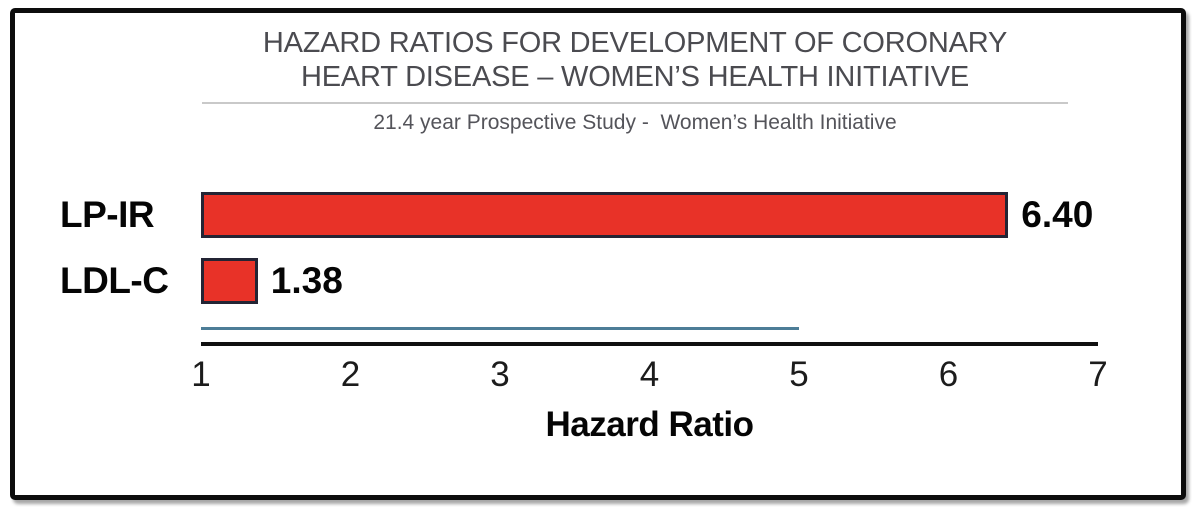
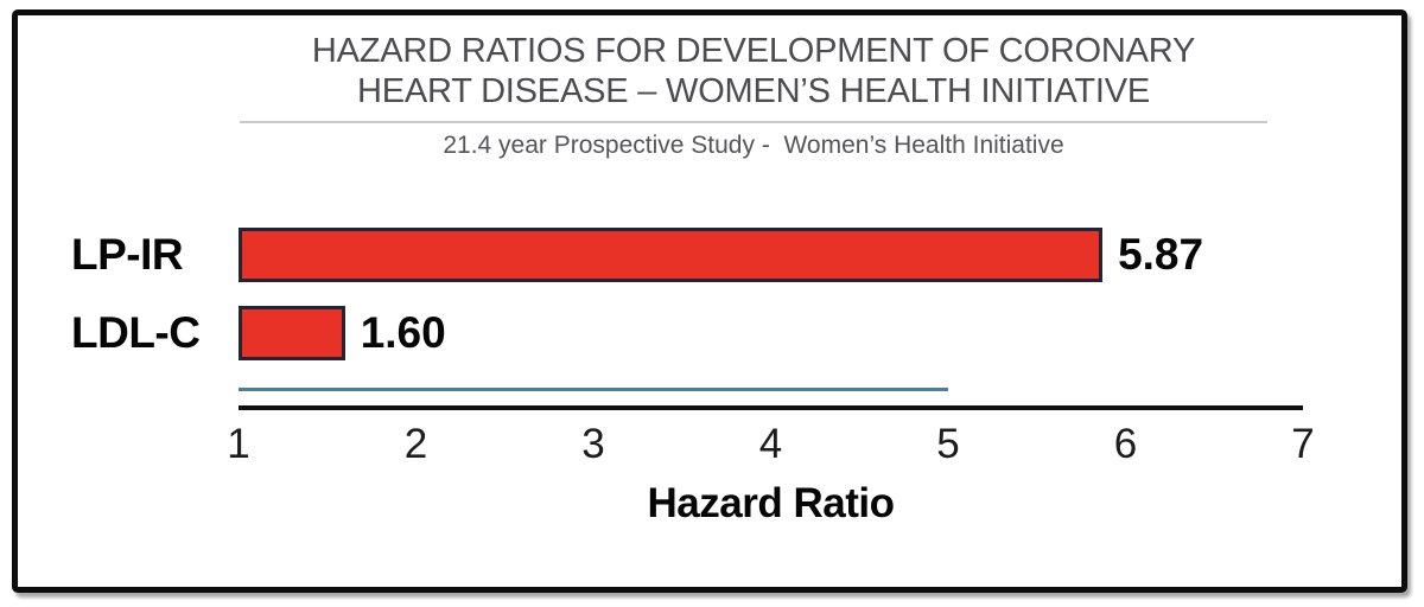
LP-IR: 6.40 -> 5.87
LDL-C: 1.38 -> 1.60
